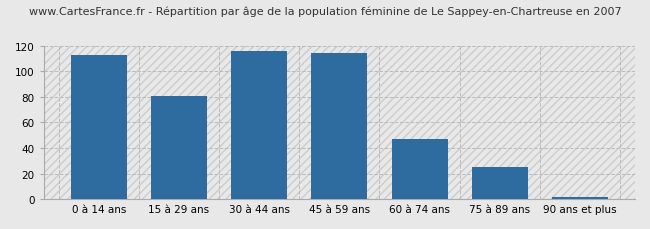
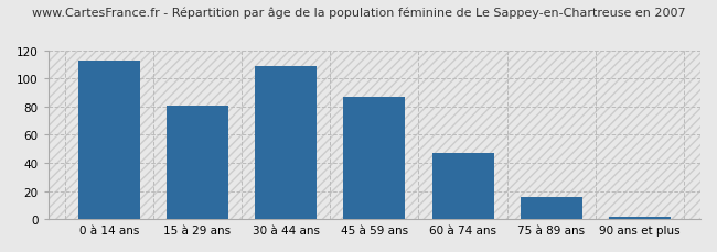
30 à 44 ans: 116 -> 109
45 à 59 ans: 114 -> 87
75 à 89 ans: 25 -> 16
